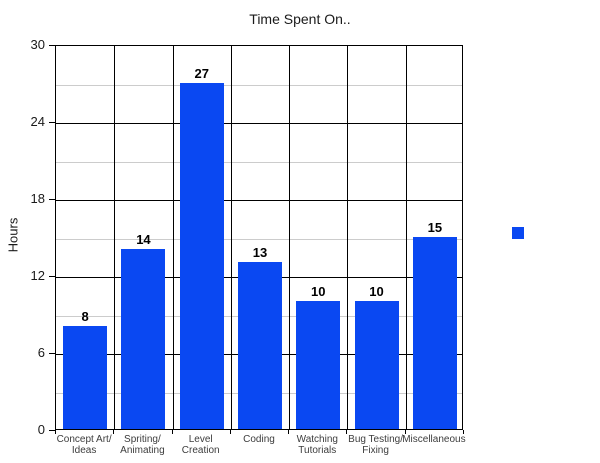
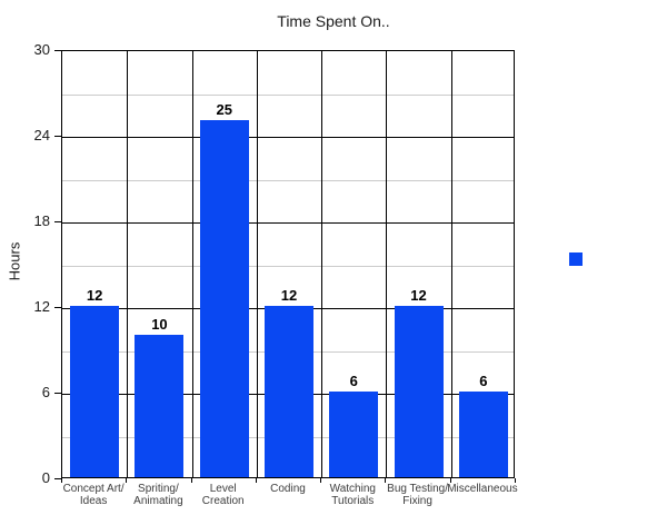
Concept Art/ Ideas: 8 -> 12
Spriting/ Animating: 14 -> 10
Level Creation: 27 -> 25
Coding: 13 -> 12
Watching Tutorials: 10 -> 6
Bug Testing/ Fixing: 10 -> 12
Miscellaneous: 15 -> 6
